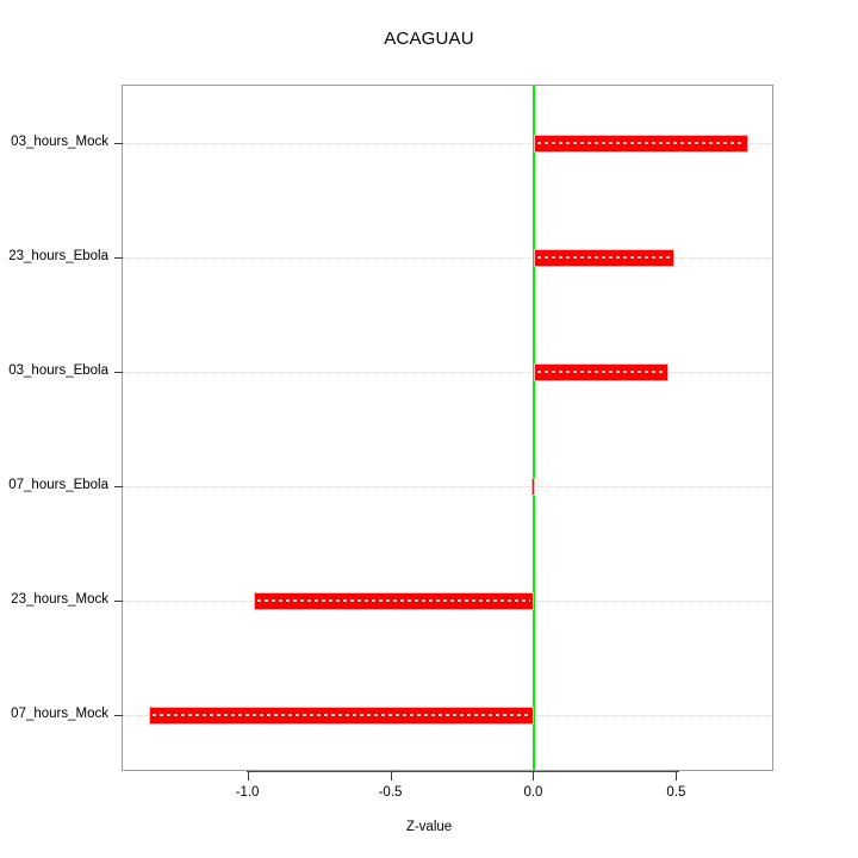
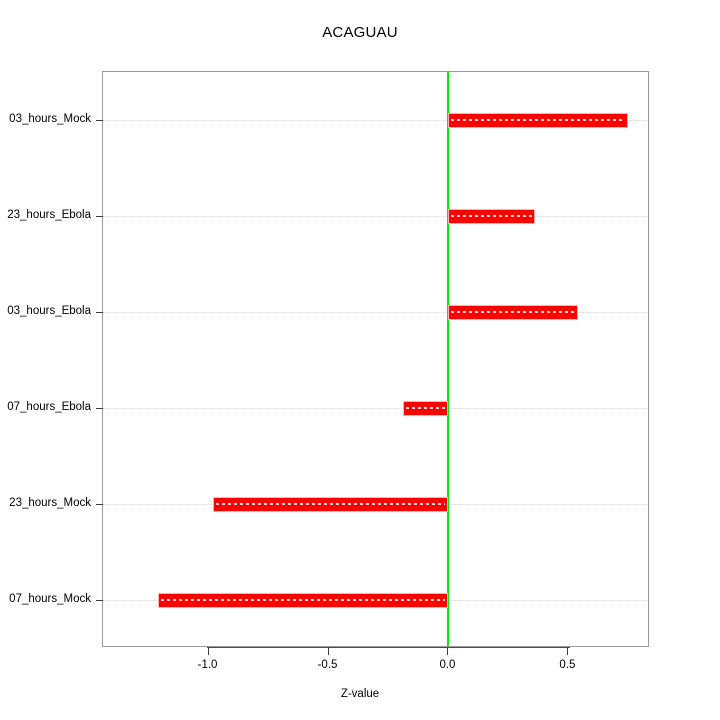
23_hours_Ebola: 0.49 -> 0.36
03_hours_Ebola: 0.47 -> 0.54
07_hours_Ebola: -0.01 -> -0.19
07_hours_Mock: -1.35 -> -1.21
